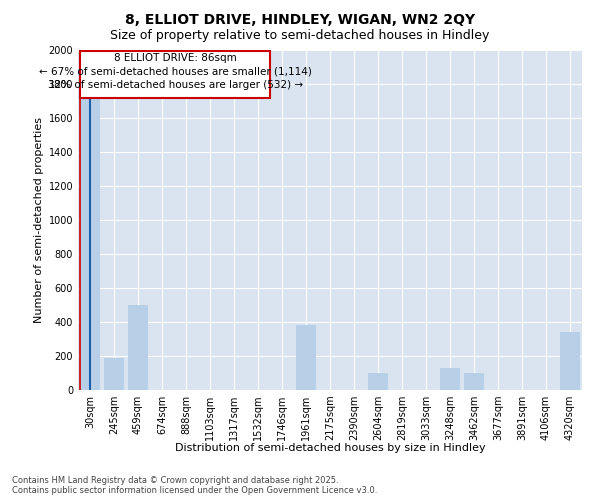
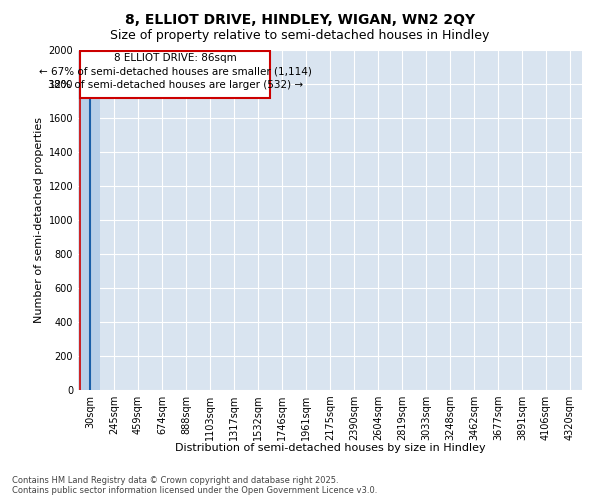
245sqm: 190 -> 0
459sqm: 500 -> 0
1961sqm: 380 -> 0
2604sqm: 100 -> 0
3248sqm: 130 -> 0
3462sqm: 100 -> 0
4320sqm: 340 -> 0
